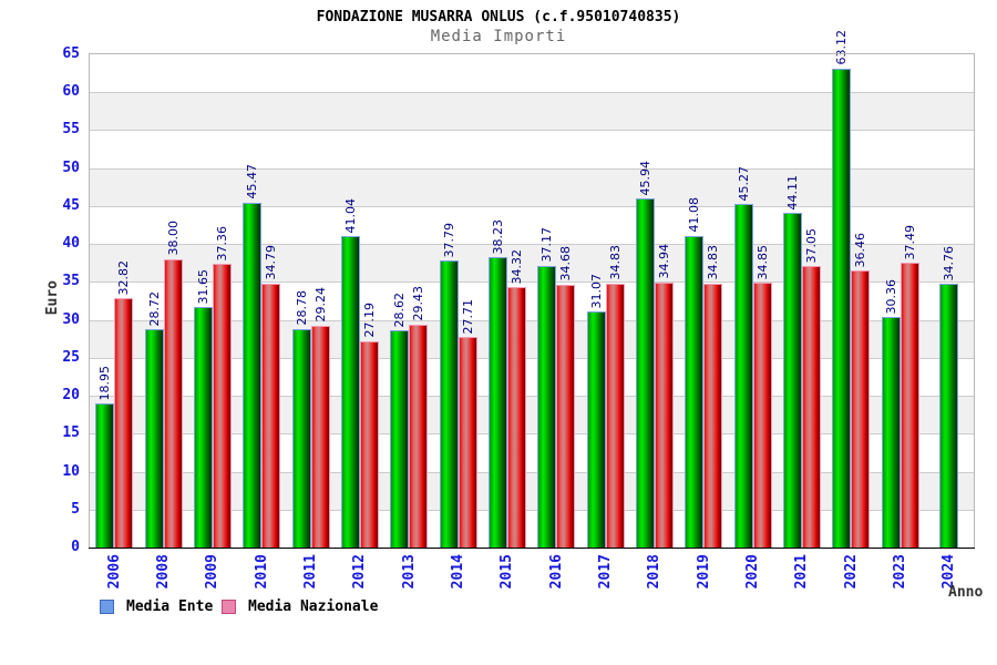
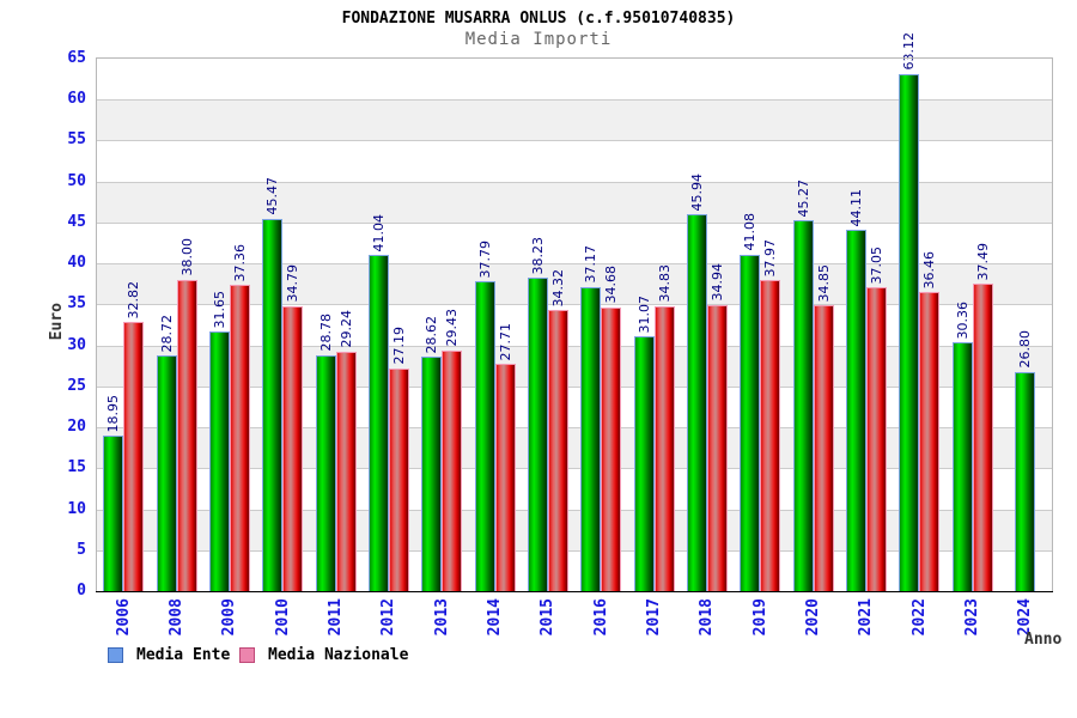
Media Nazionale/2019: 34.83 -> 37.97
Media Ente/2024: 34.76 -> 26.80
